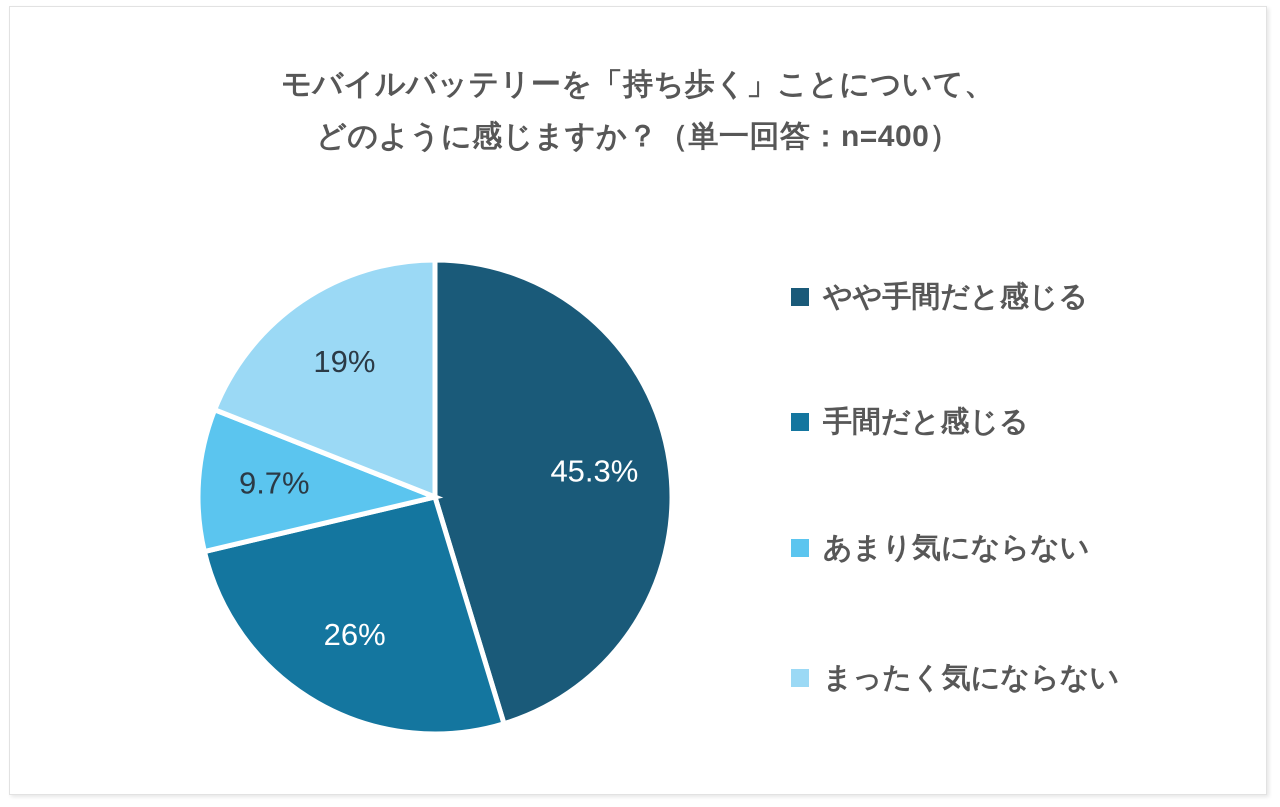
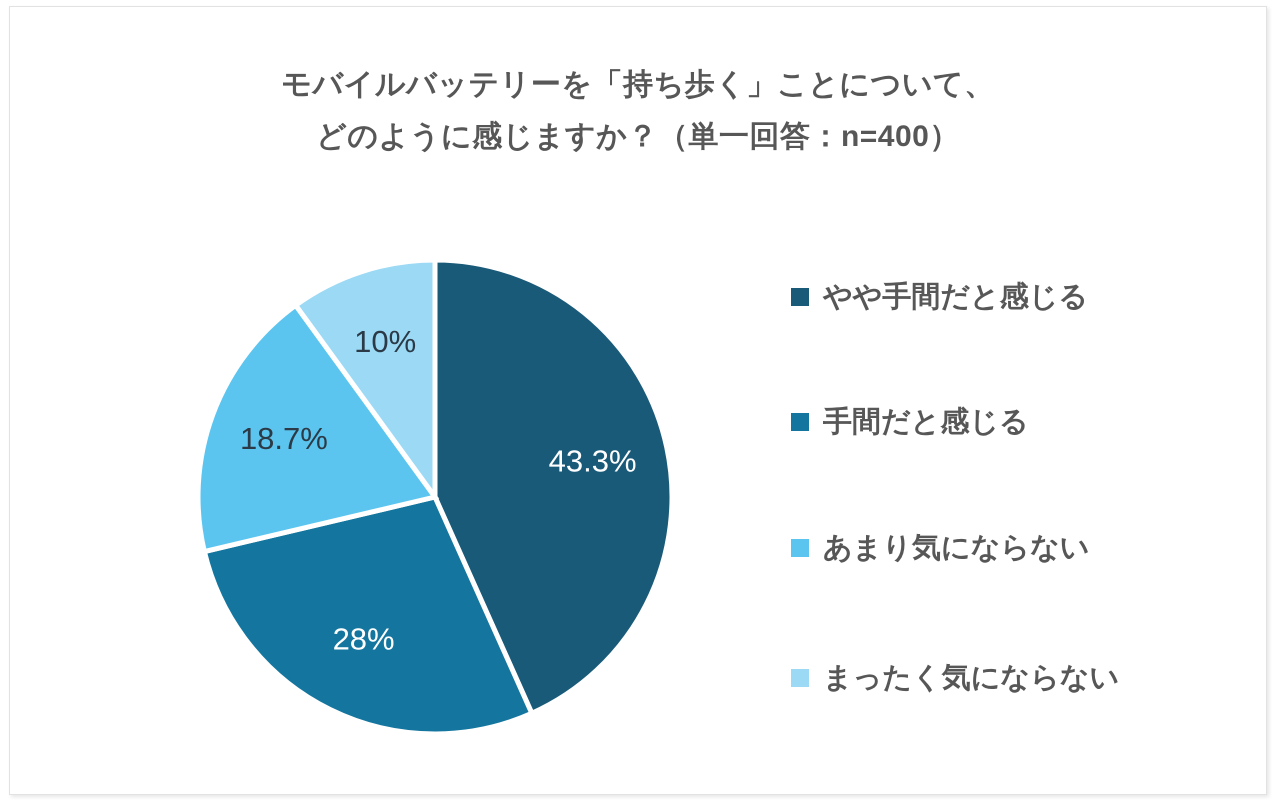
やや手間だと感じる: 45.3% -> 43.3%
手間だと感じる: 26% -> 28%
あまり気にならない: 9.7% -> 18.7%
まったく気にならない: 19% -> 10%
